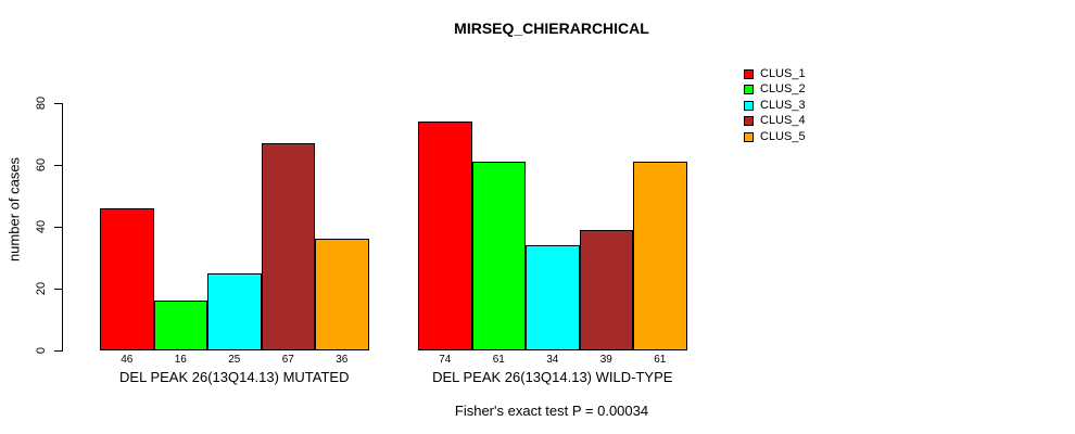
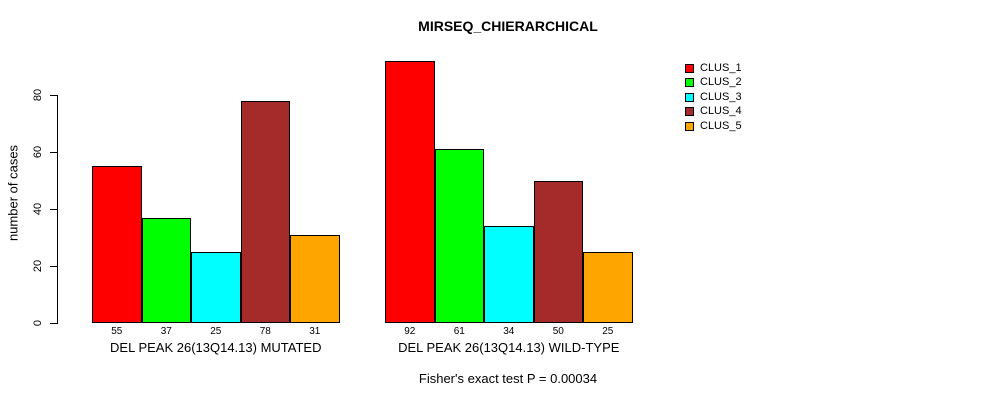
CLUS_1/DEL PEAK 26(13Q14.13) MUTATED: 46 -> 55
CLUS_2/DEL PEAK 26(13Q14.13) MUTATED: 16 -> 37
CLUS_4/DEL PEAK 26(13Q14.13) MUTATED: 67 -> 78
CLUS_5/DEL PEAK 26(13Q14.13) MUTATED: 36 -> 31
CLUS_1/DEL PEAK 26(13Q14.13) WILD-TYPE: 74 -> 92
CLUS_4/DEL PEAK 26(13Q14.13) WILD-TYPE: 39 -> 50
CLUS_5/DEL PEAK 26(13Q14.13) WILD-TYPE: 61 -> 25
